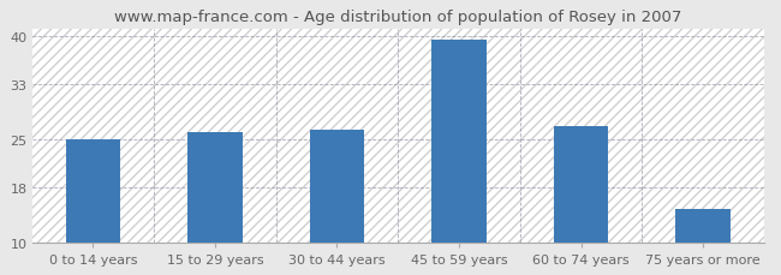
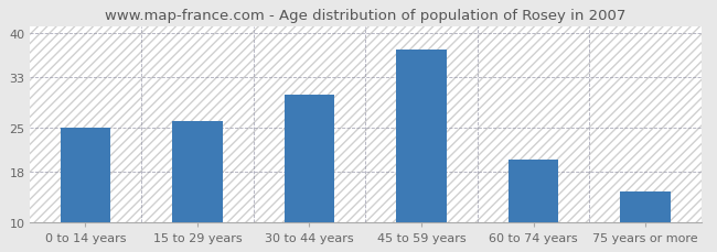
30 to 44 years: 26.5 -> 30.2
45 to 59 years: 39.5 -> 37.4
60 to 74 years: 27.0 -> 20.0
